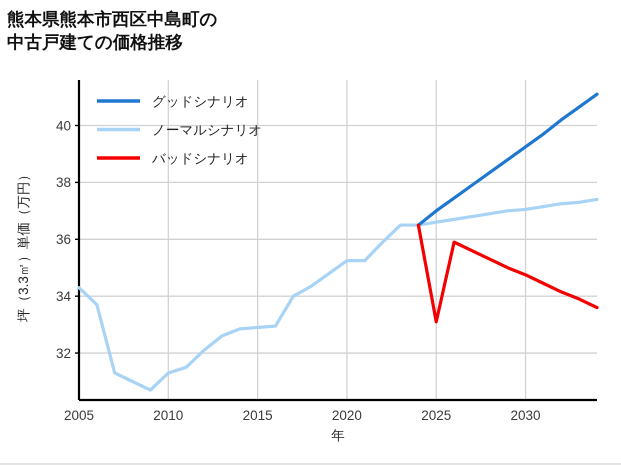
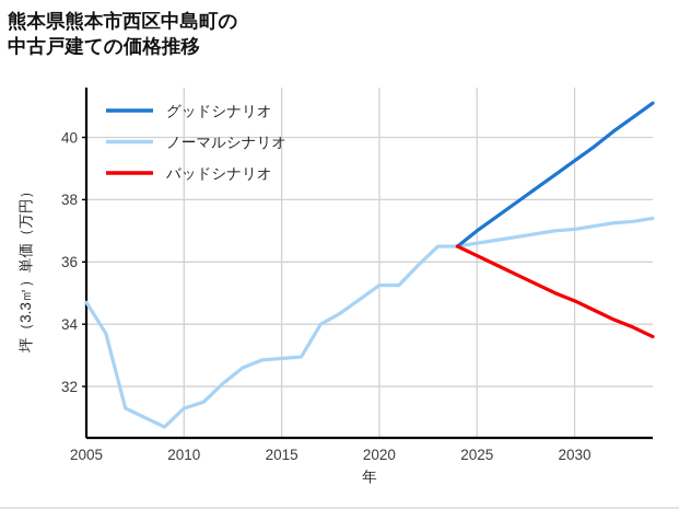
ノーマルシナリオ/2005: 34.3 -> 34.7
バッドシナリオ/2025: 33.1 -> 36.2
